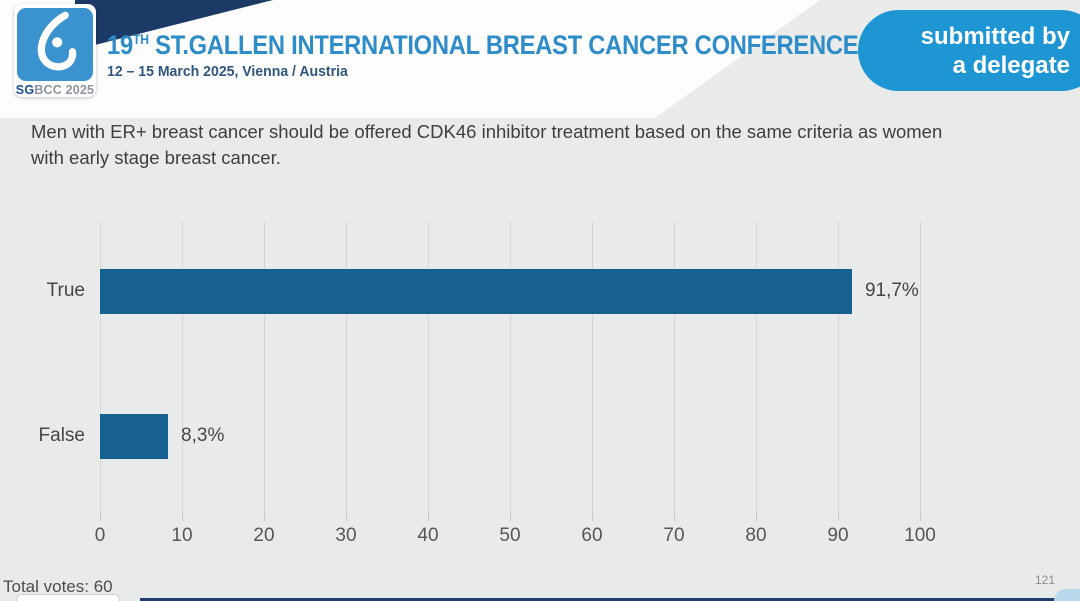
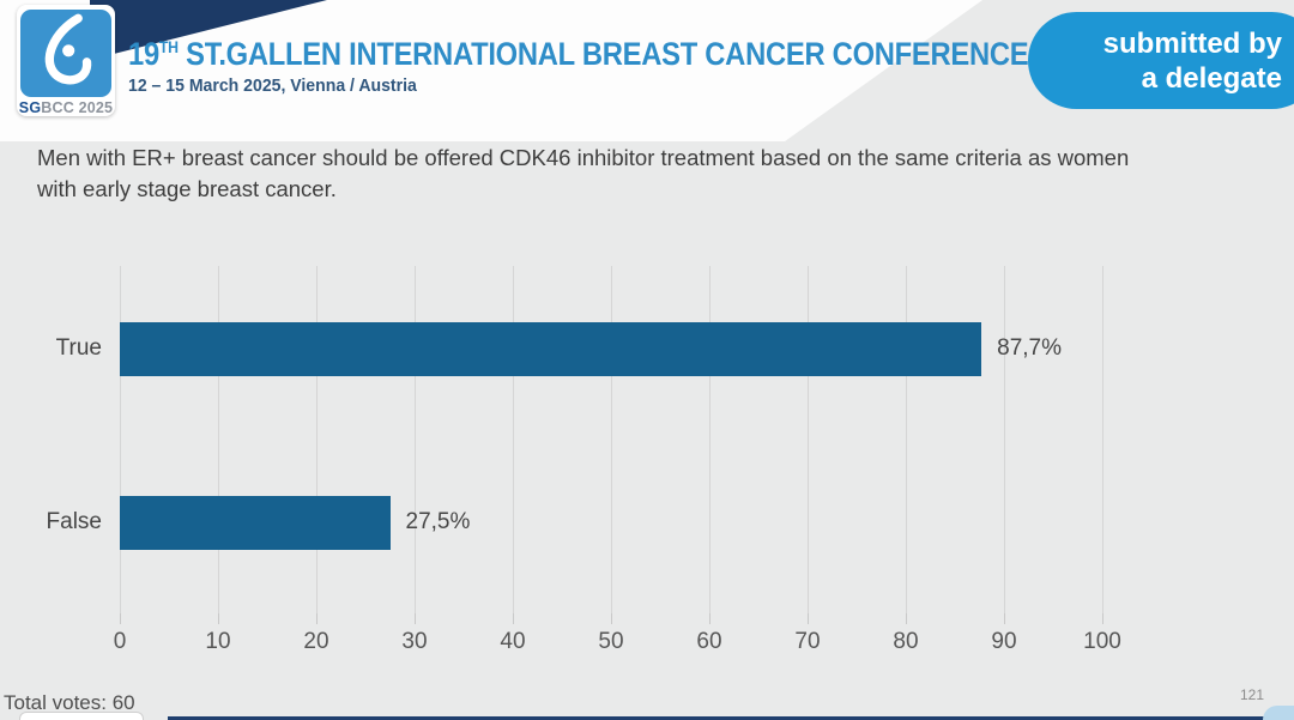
True: 91,7% -> 87,7%
False: 8,3% -> 27,5%
